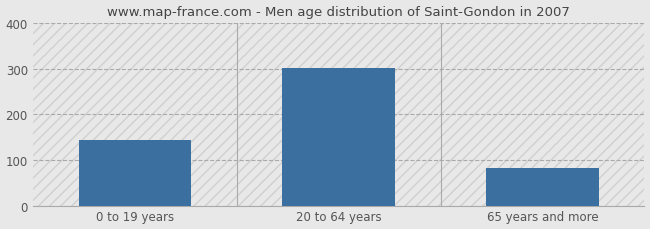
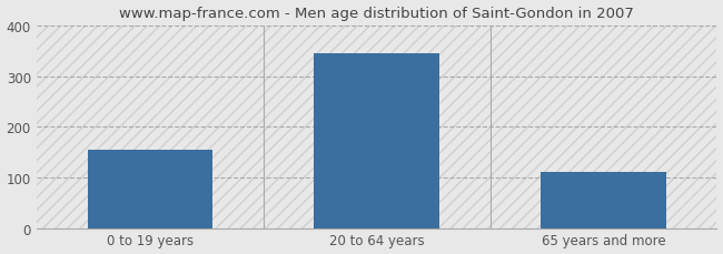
0 to 19 years: 143 -> 155
20 to 64 years: 302 -> 345
65 years and more: 82 -> 110
